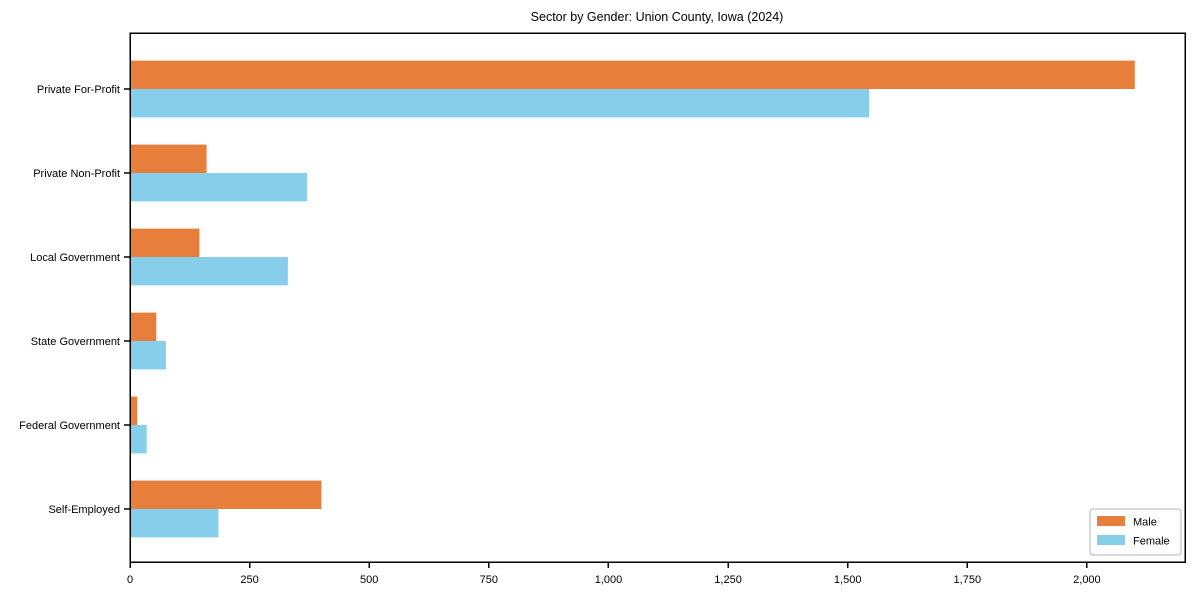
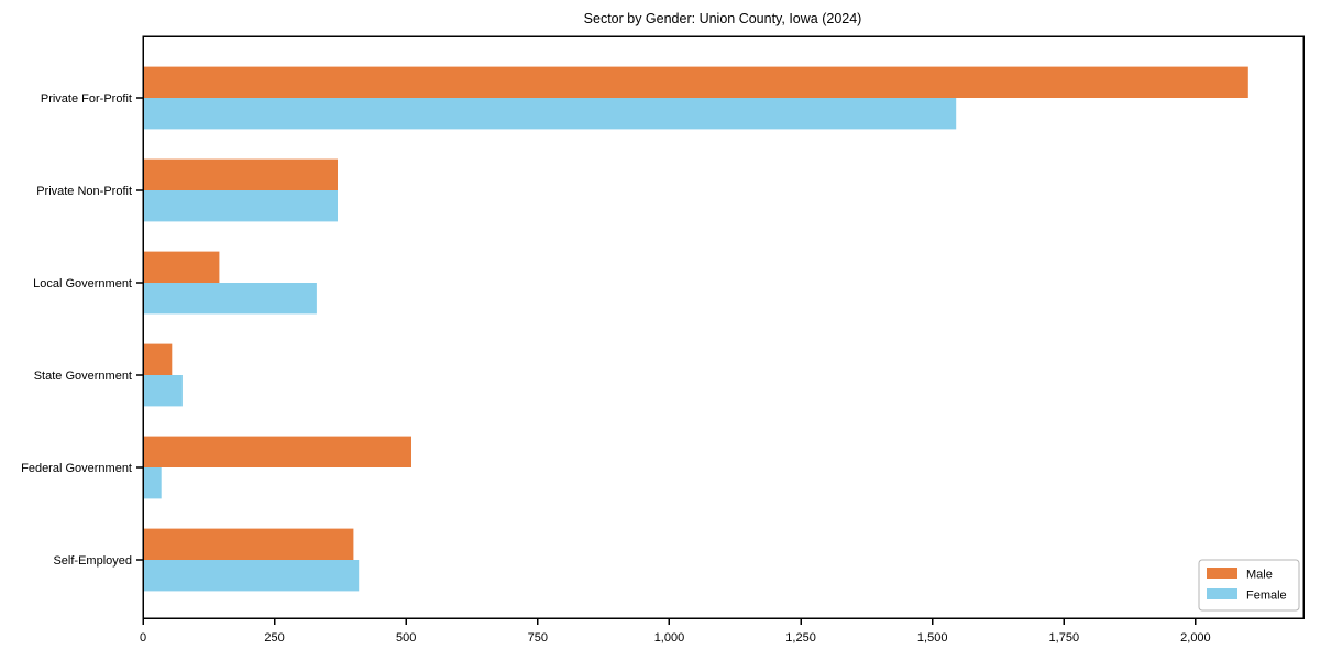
Male/Private Non-Profit: 160 -> 370
Male/Federal Government: 20 -> 510
Female/Self-Employed: 180 -> 410
